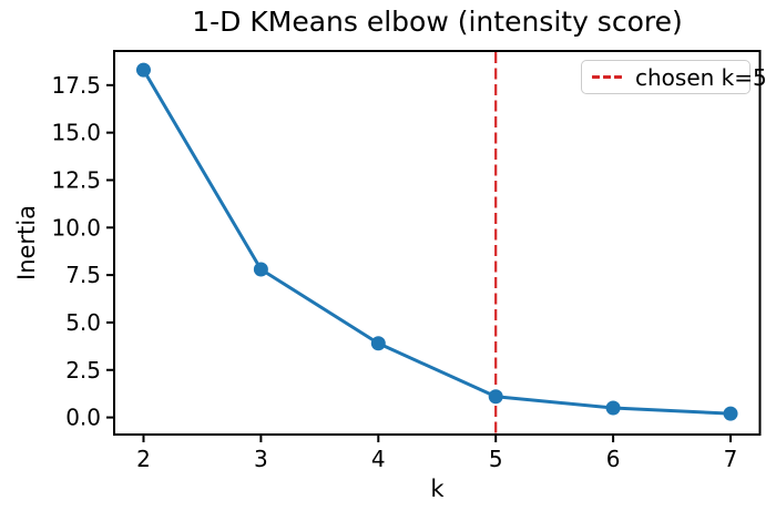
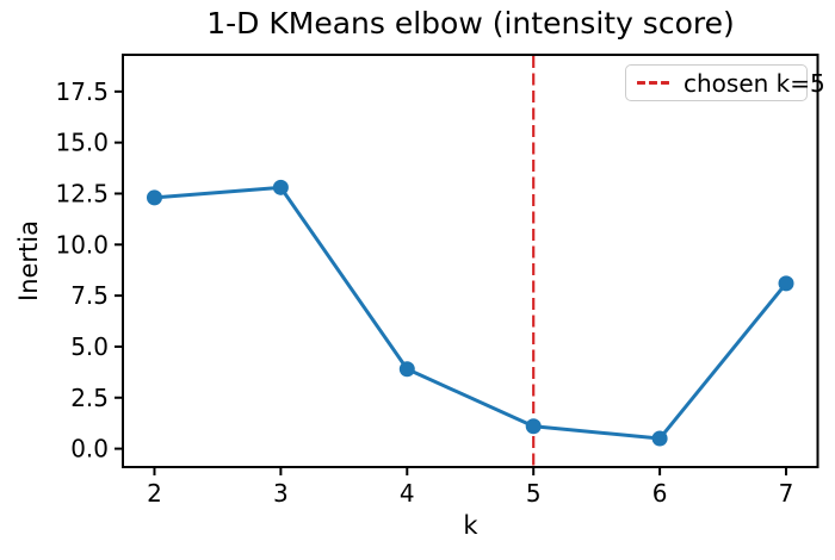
2: 18.3 -> 12.3
3: 7.8 -> 12.8
7: 0.2 -> 8.1
